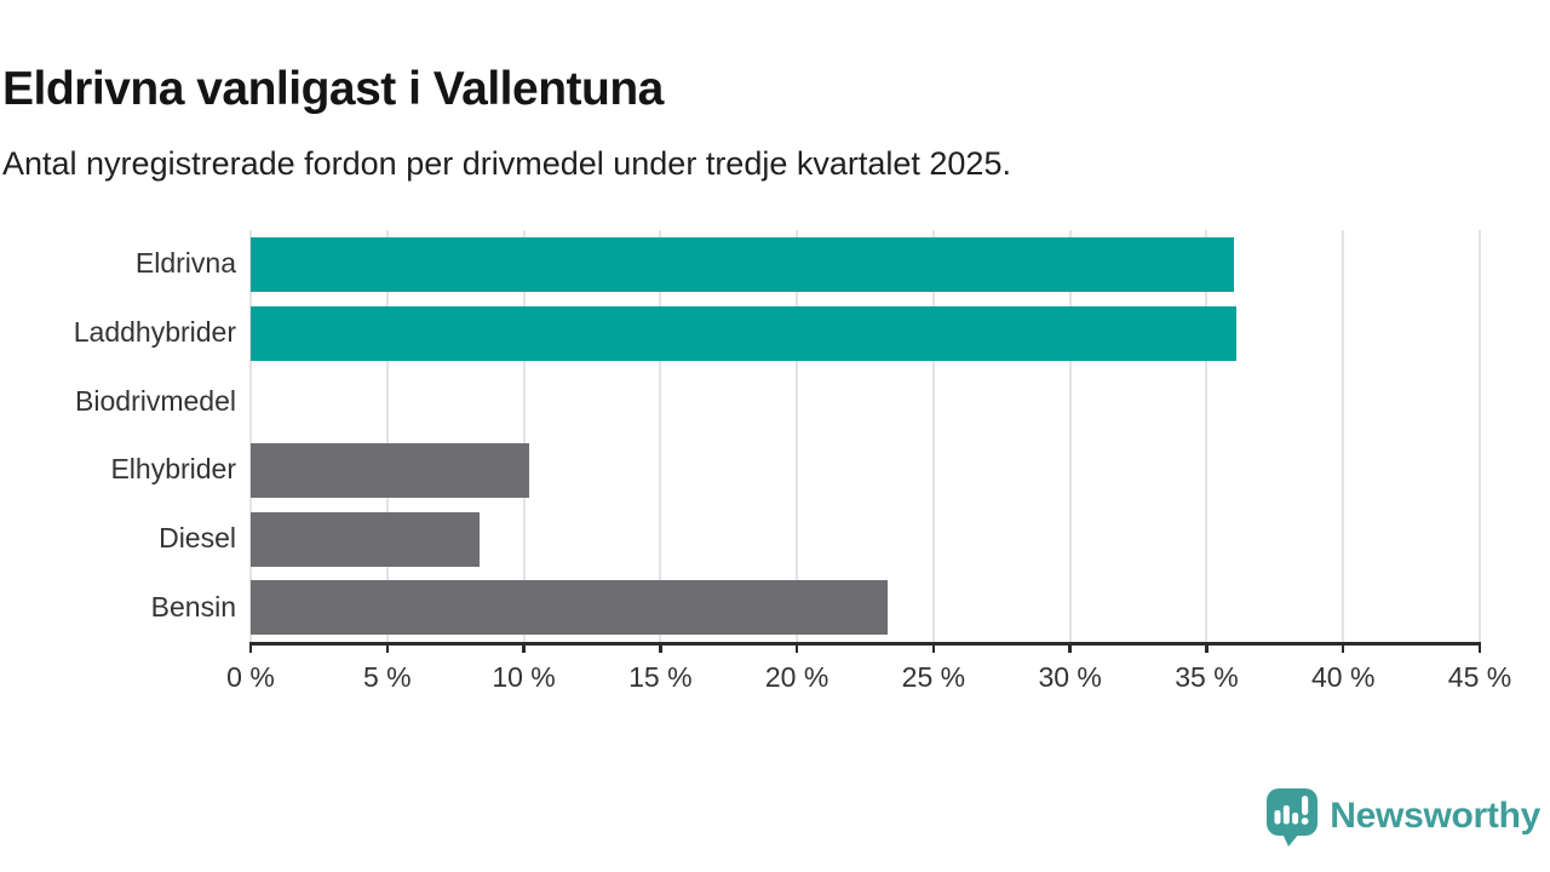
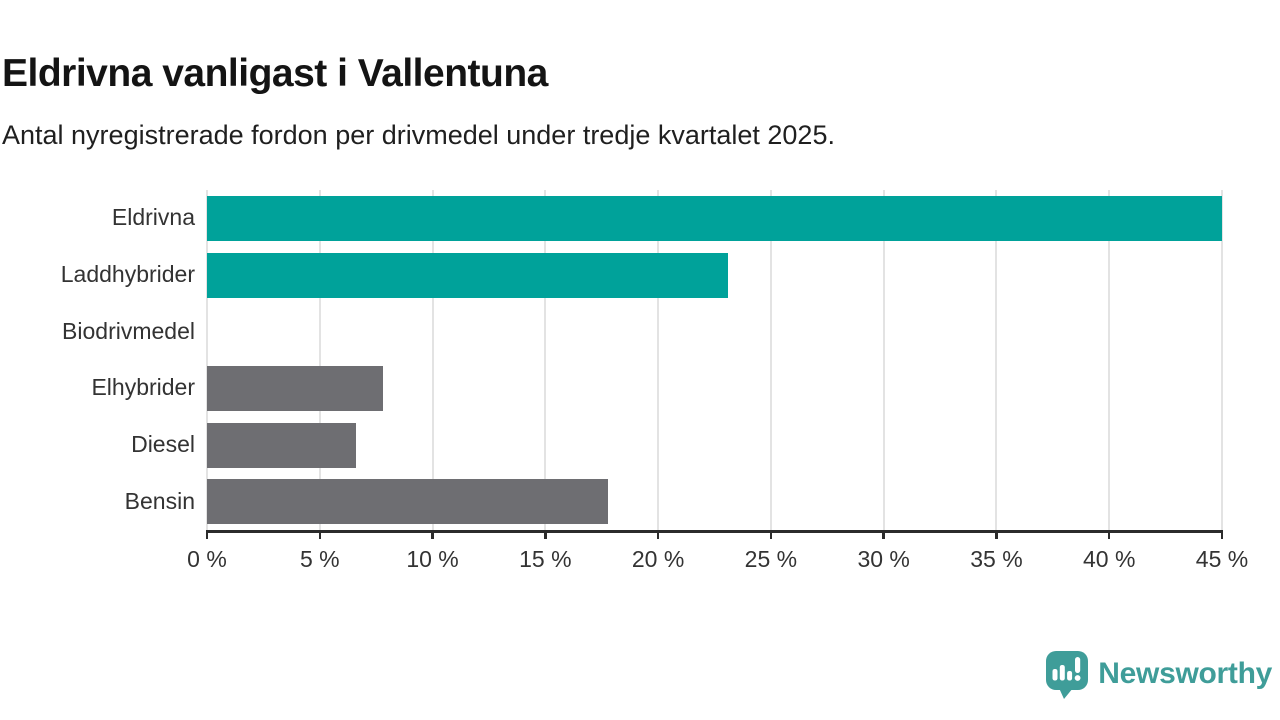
Eldrivna: 36.0% -> 45.0%
Laddhybrider: 36.1% -> 23.1%
Elhybrider: 10.2% -> 7.8%
Diesel: 8.4% -> 6.6%
Bensin: 23.3% -> 17.8%
